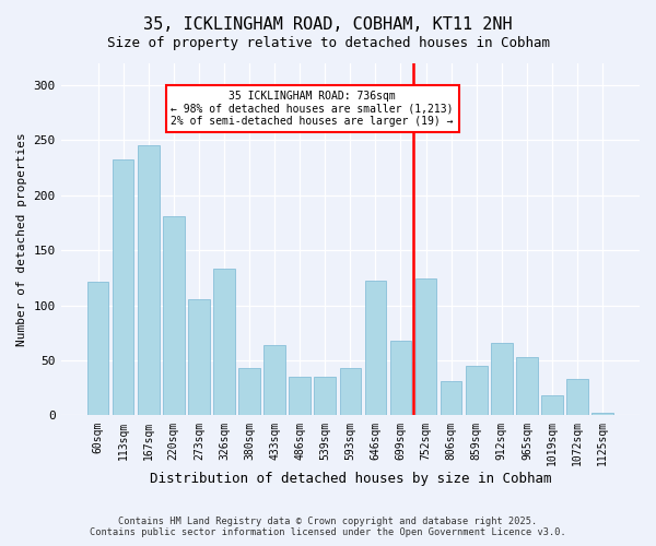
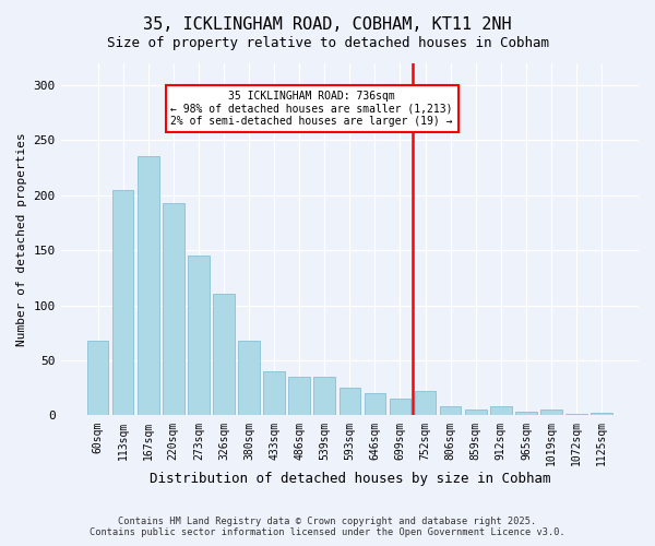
60sqm: 121 -> 68
113sqm: 232 -> 205
167sqm: 245 -> 235
220sqm: 181 -> 193
273sqm: 105 -> 145
326sqm: 133 -> 110
380sqm: 43 -> 68
433sqm: 64 -> 40
593sqm: 43 -> 25
646sqm: 122 -> 20
699sqm: 68 -> 15
752sqm: 124 -> 22
806sqm: 31 -> 8
859sqm: 45 -> 5
912sqm: 66 -> 8
965sqm: 53 -> 3
1019sqm: 18 -> 5
1072sqm: 33 -> 1
